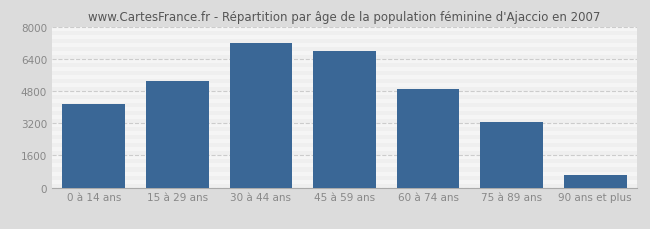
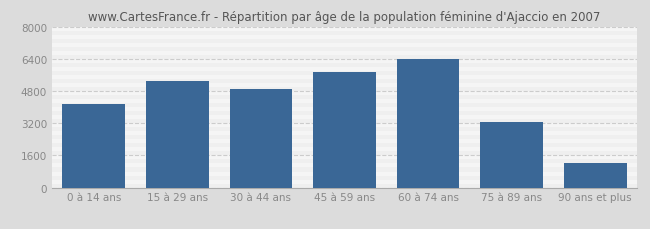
30 à 44 ans: 7200 -> 4900
45 à 59 ans: 6800 -> 5750
60 à 74 ans: 4900 -> 6400
90 ans et plus: 650 -> 1200
